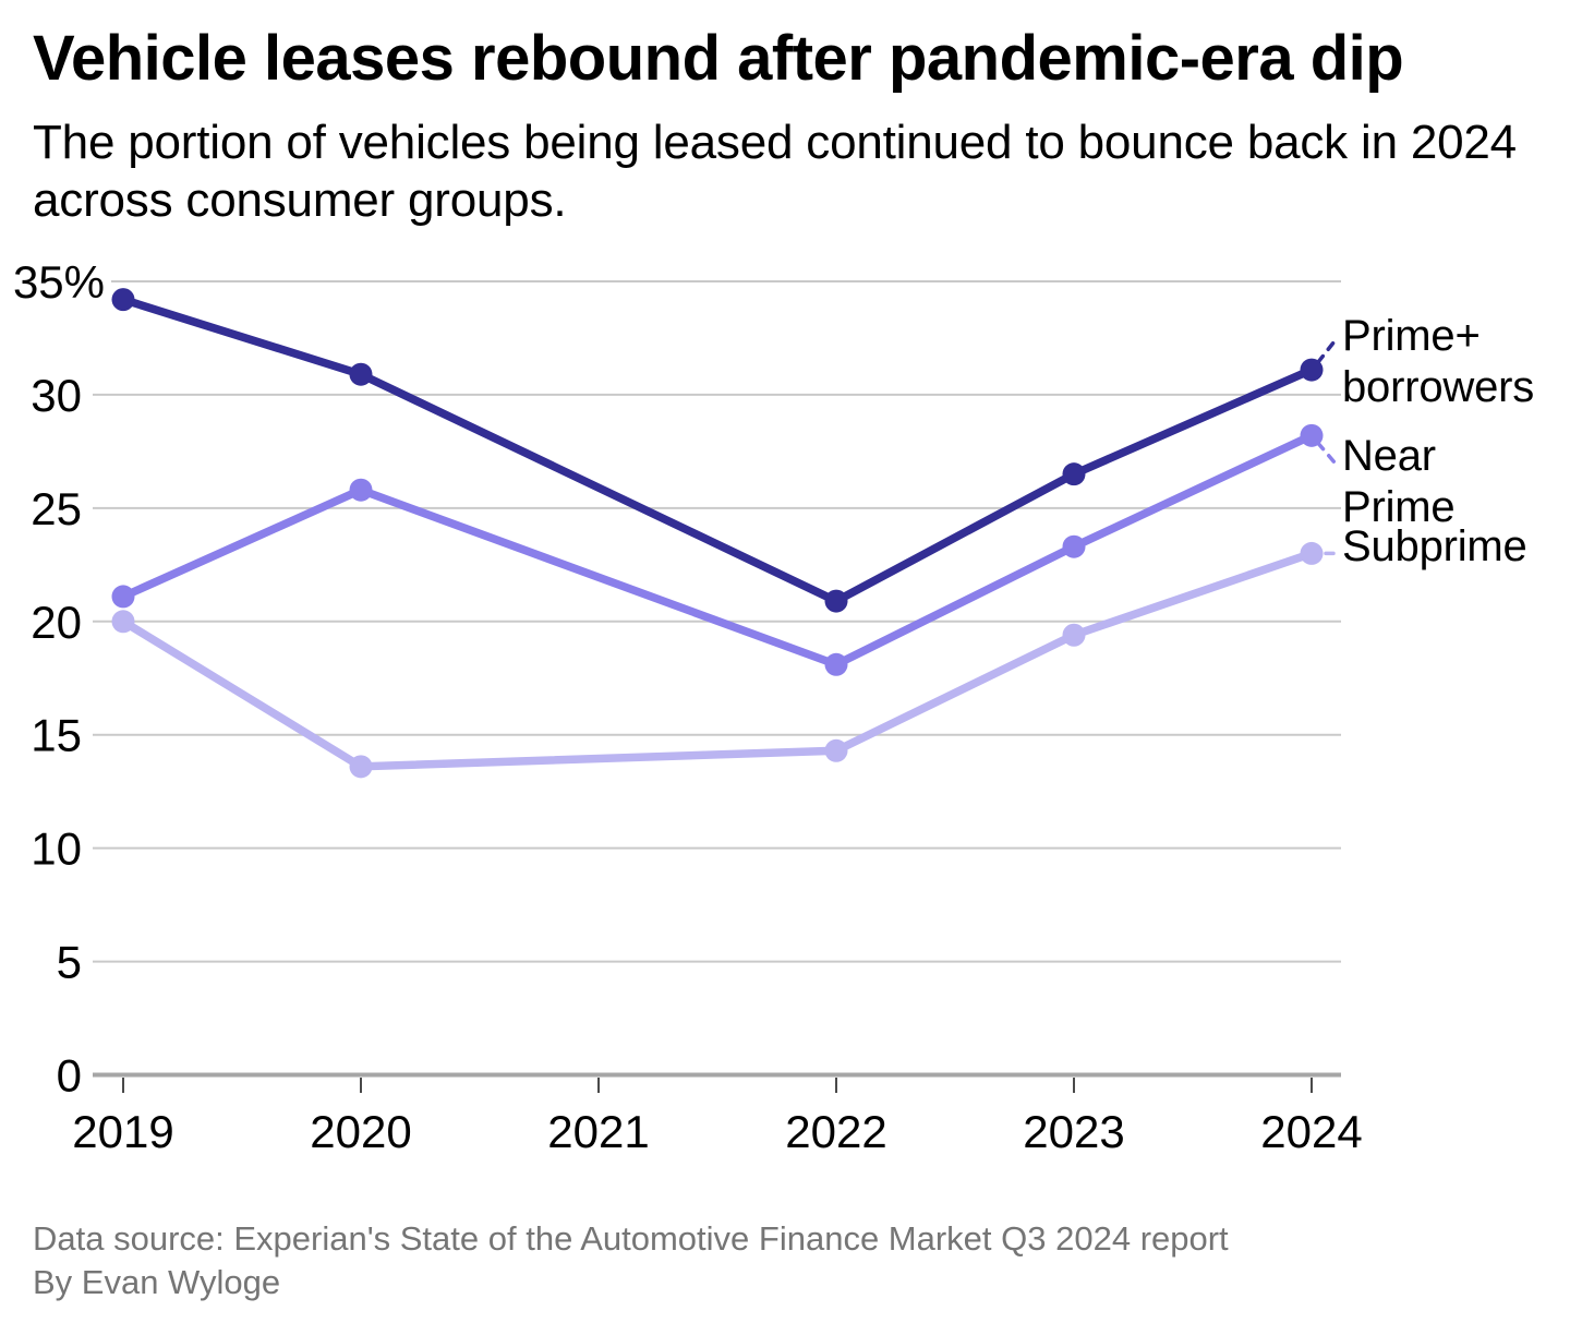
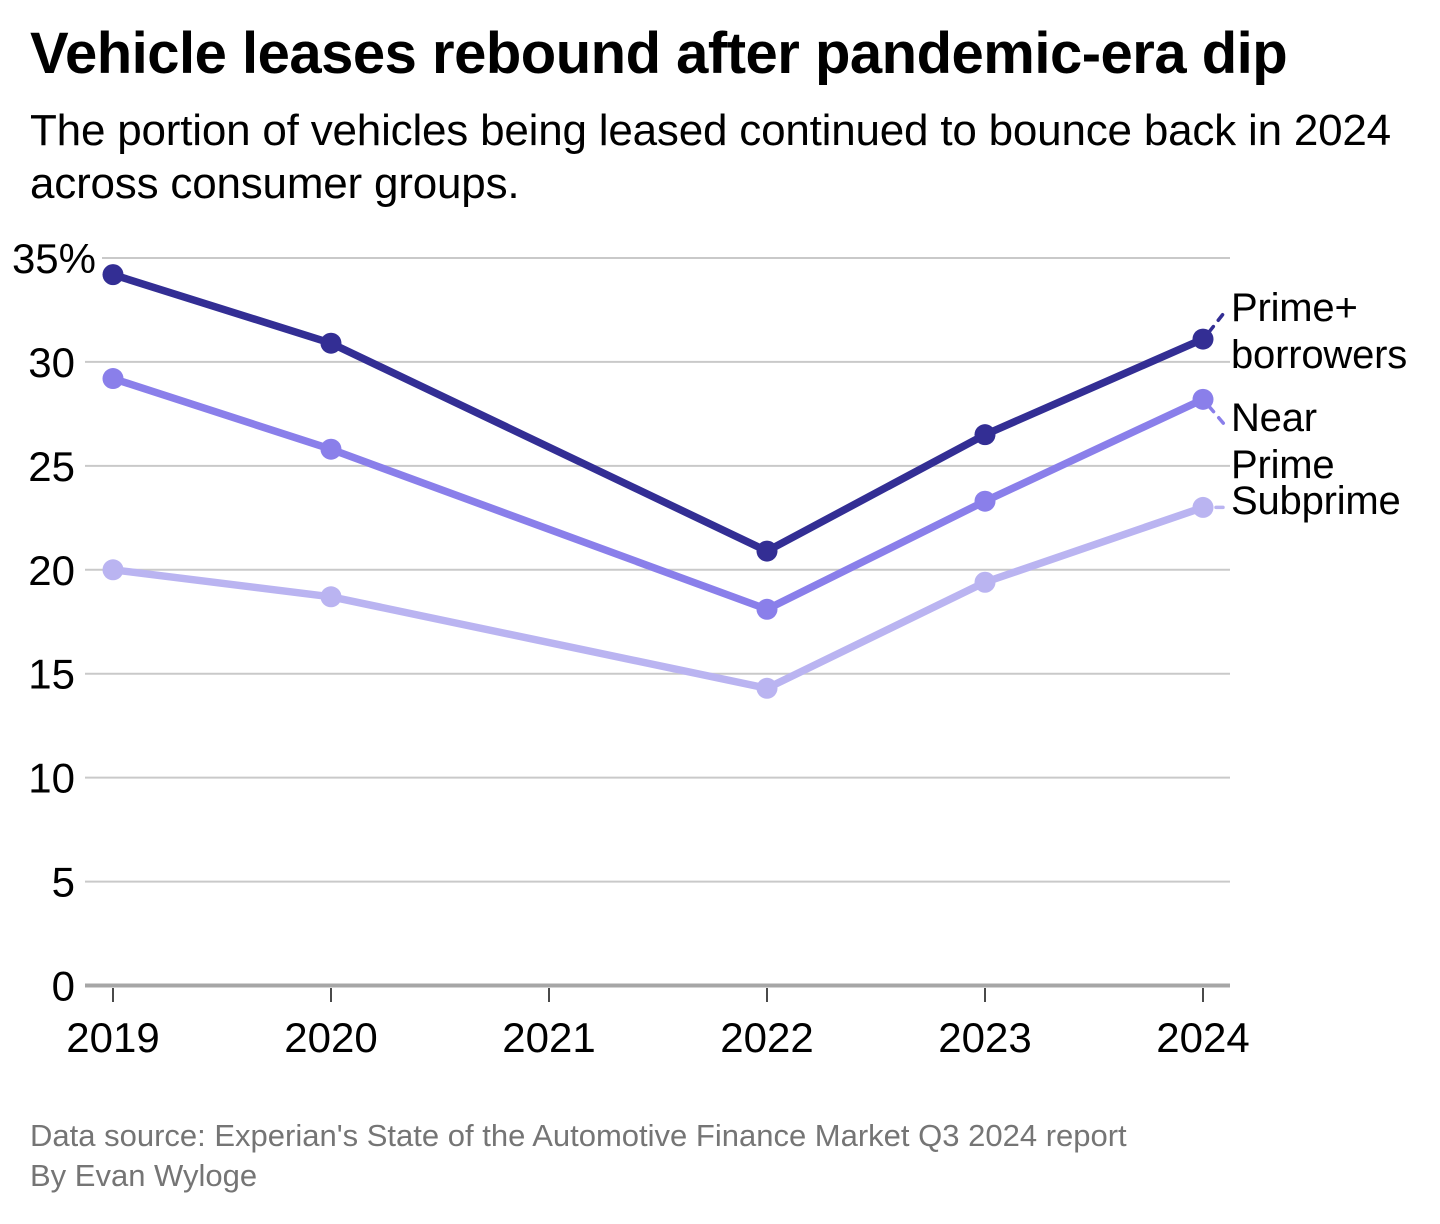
Near Prime/2019: 21.1 -> 29.2
Subprime/2020: 13.6 -> 18.7
